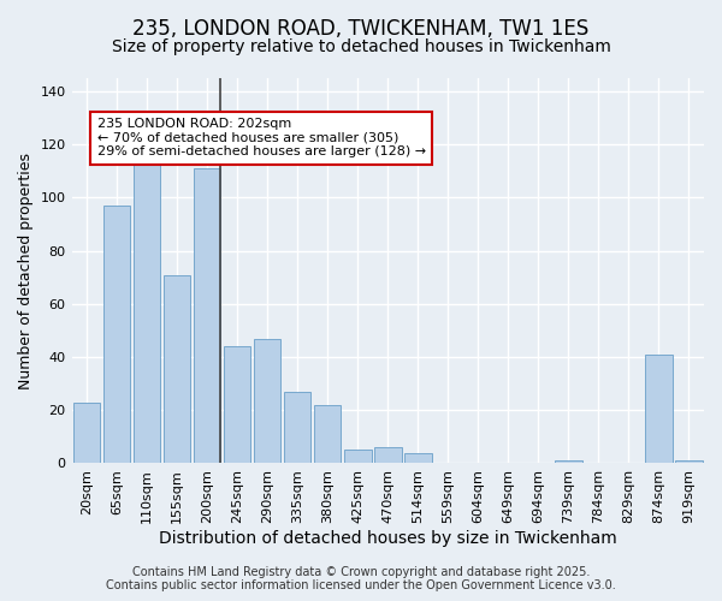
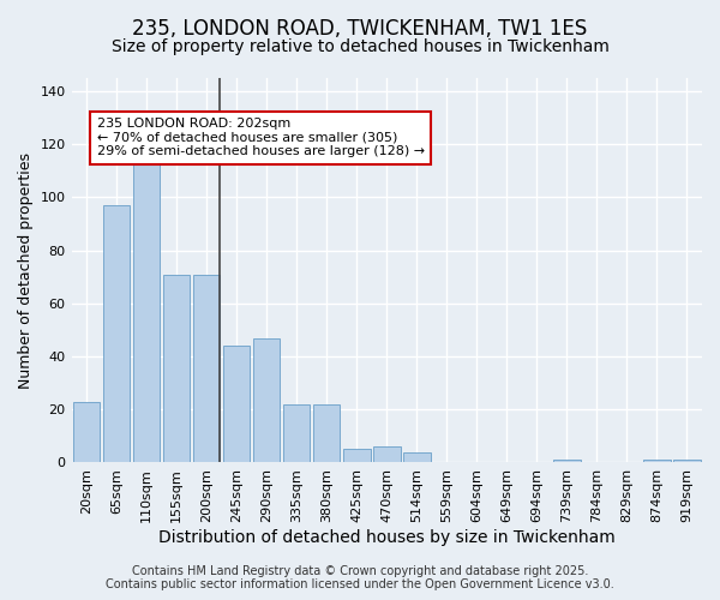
200sqm: 111 -> 71
335sqm: 27 -> 22
874sqm: 41 -> 1
